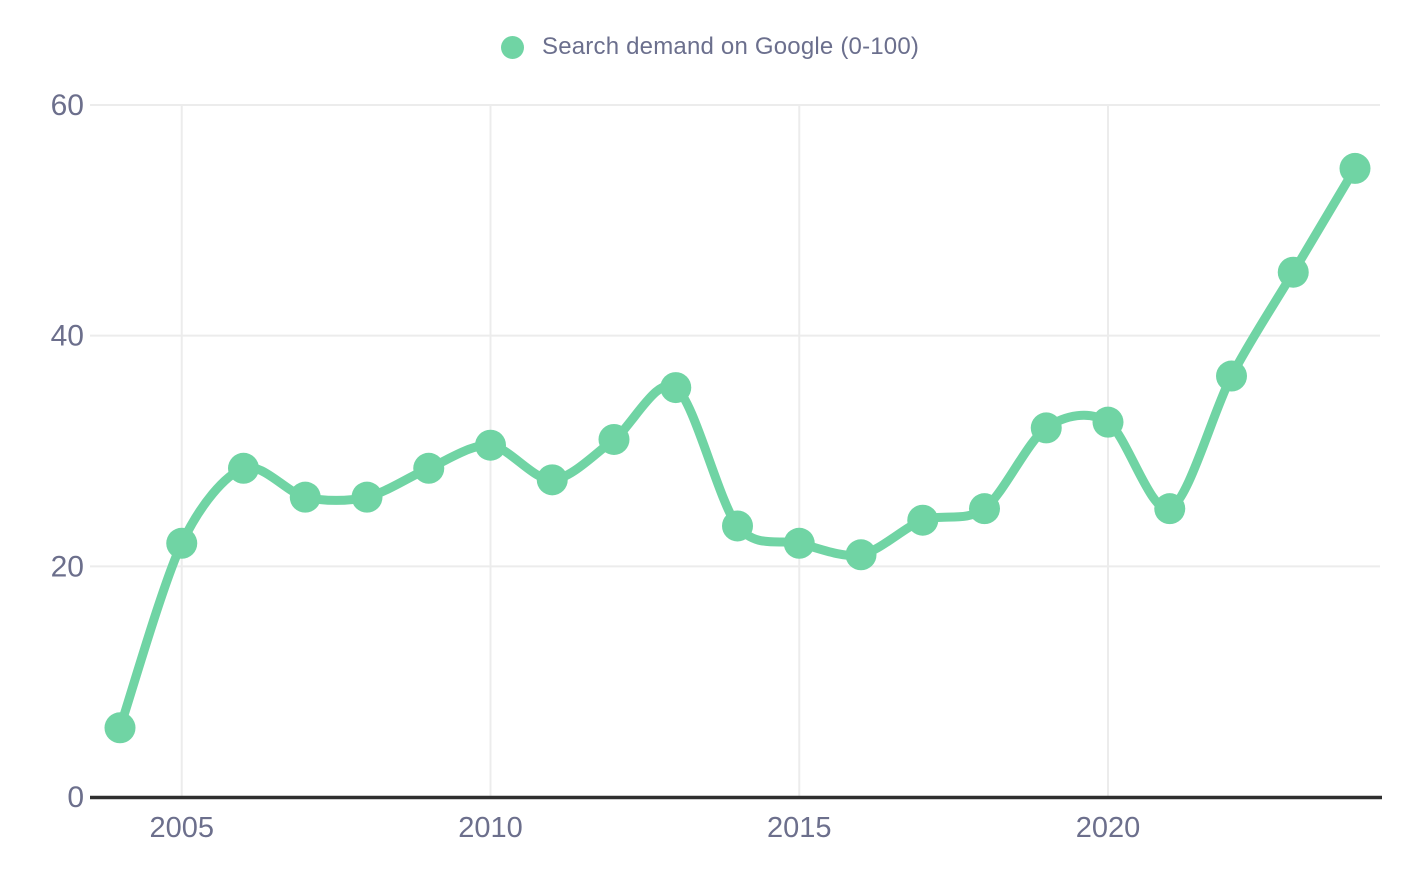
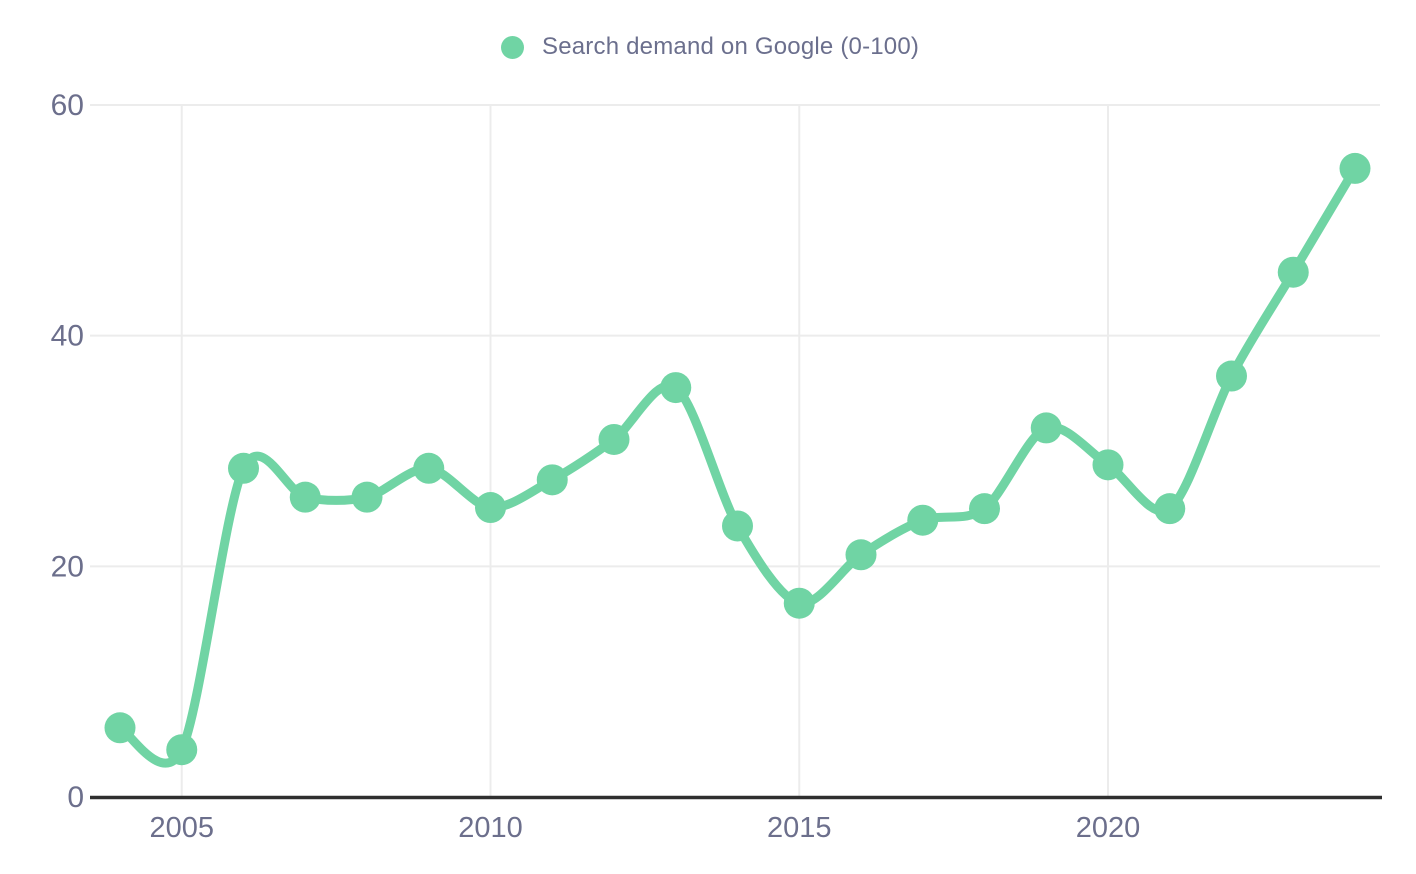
2005: 22.0 -> 4.1
2010: 30.5 -> 25.1
2015: 22.0 -> 16.8
2020: 32.5 -> 28.8
